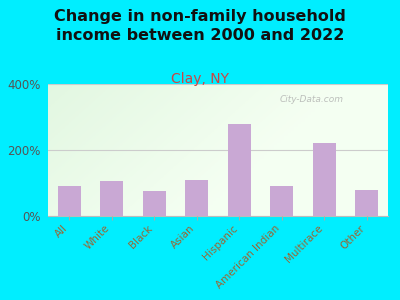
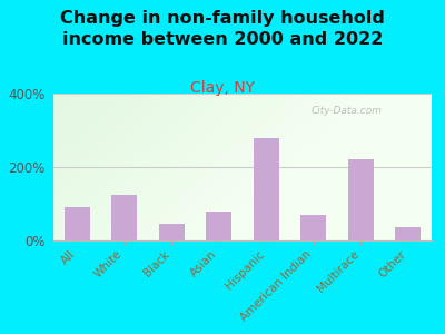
White: 105% -> 125%
Black: 75% -> 45%
Asian: 110% -> 80%
American Indian: 90% -> 70%
Other: 80% -> 35%
